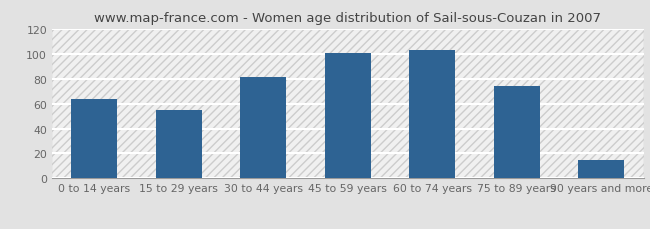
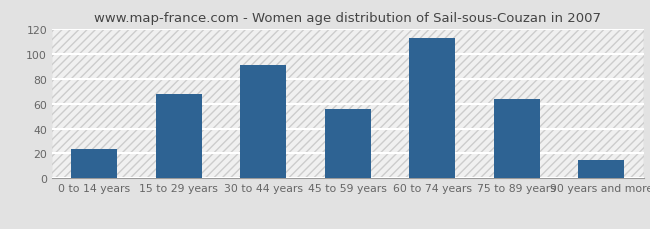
0 to 14 years: 64 -> 24
15 to 29 years: 55 -> 68
30 to 44 years: 81 -> 91
45 to 59 years: 101 -> 56
60 to 74 years: 103 -> 113
75 to 89 years: 74 -> 64
